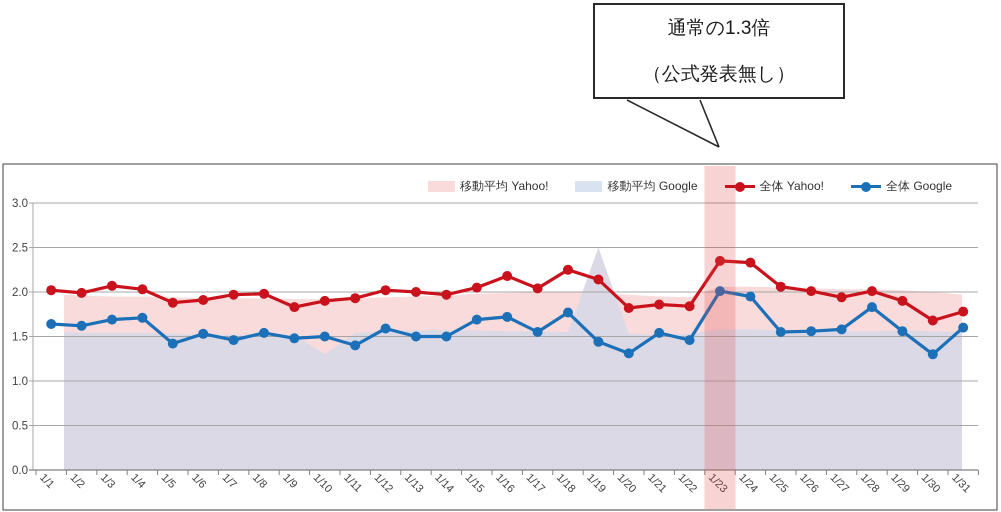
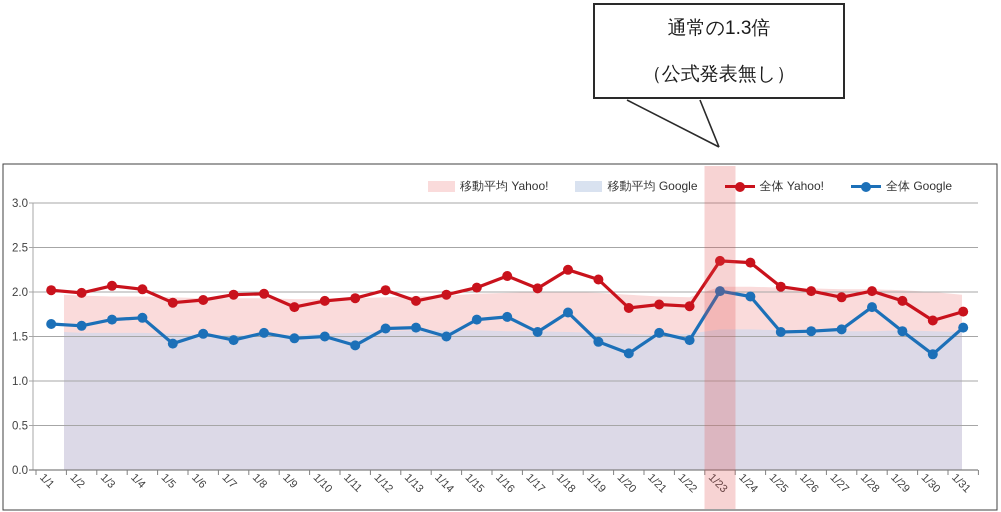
移動平均 Google/1/10: 1.3 -> 1.5
全体 Yahoo!/1/13: 2.0 -> 1.9
全体 Google/1/13: 1.5 -> 1.6
移動平均 Google/1/19: 2.5 -> 1.5
